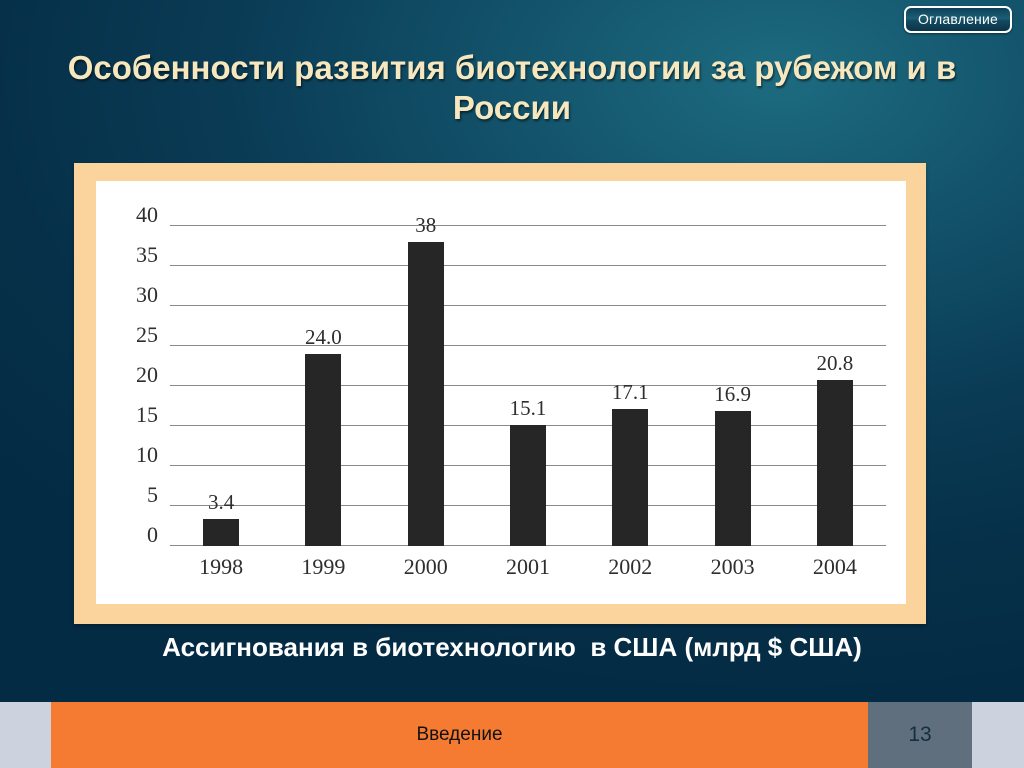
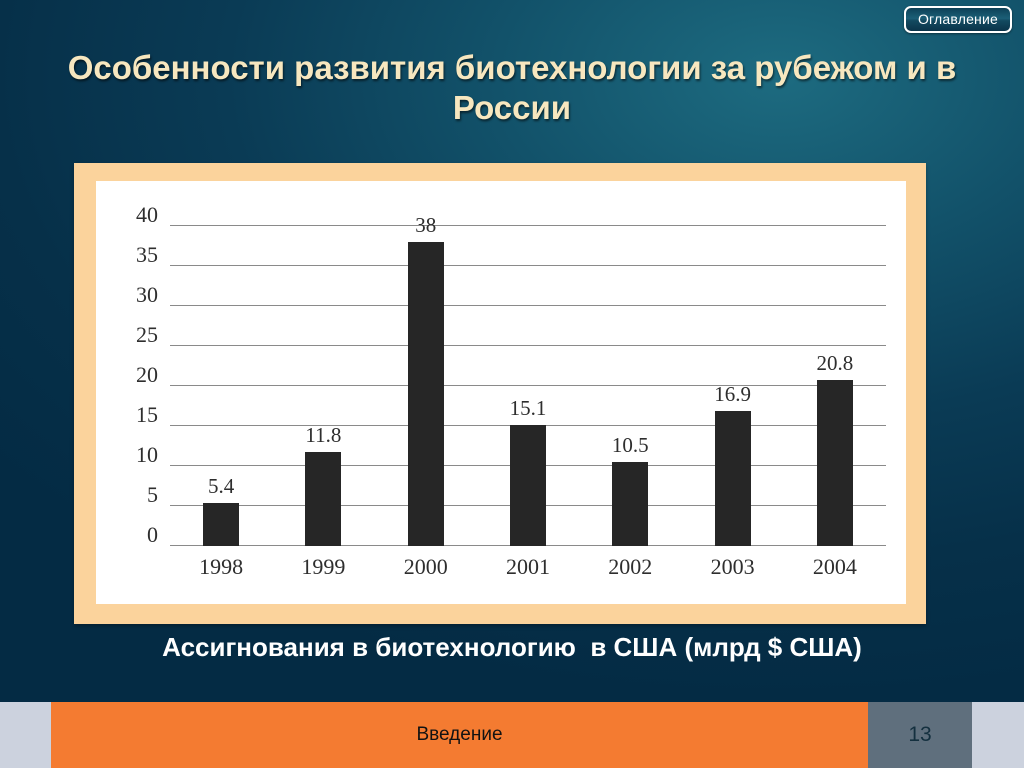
1998: 3.4 -> 5.4
1999: 24.0 -> 11.8
2002: 17.1 -> 10.5
